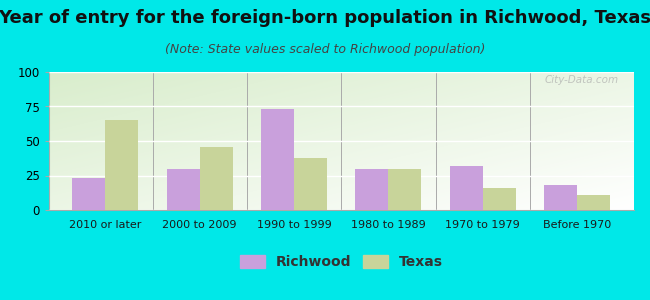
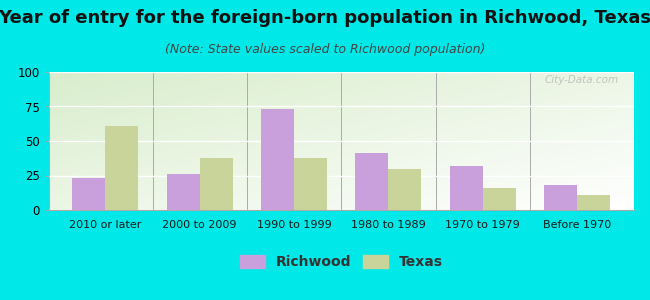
Texas/2010 or later: 65 -> 61
Richwood/2000 to 2009: 30 -> 26
Texas/2000 to 2009: 46 -> 38
Richwood/1980 to 1989: 30 -> 41
